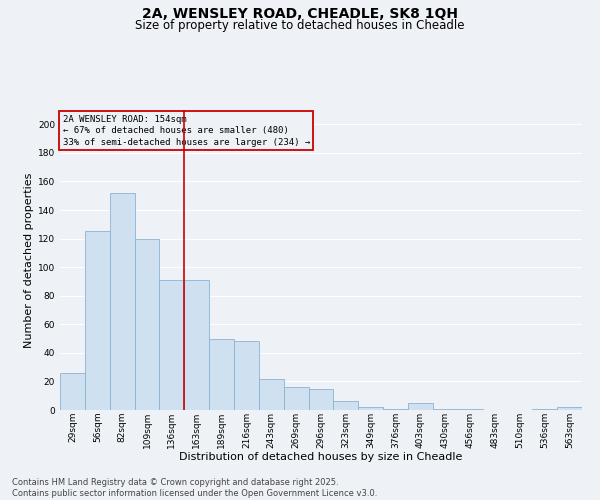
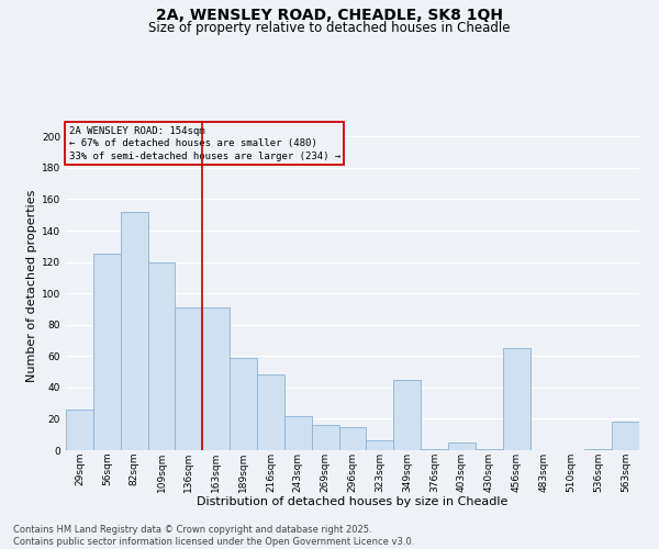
189sqm: 50 -> 59
349sqm: 2 -> 45
456sqm: 1 -> 65
563sqm: 2 -> 18
